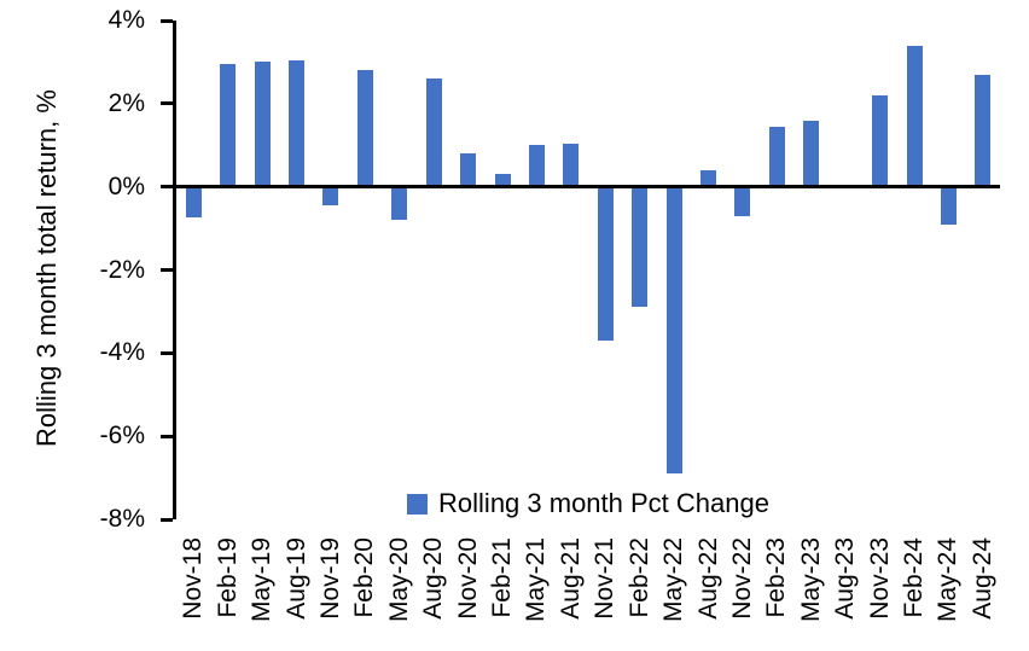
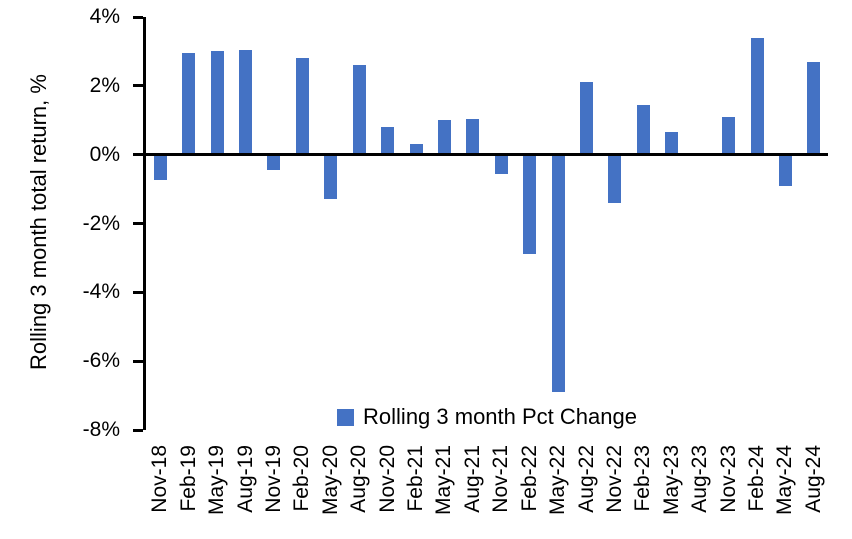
May-20: -0.8% -> -1.3%
Nov-21: -3.7% -> -0.6%
Aug-22: 0.4% -> 2.1%
Nov-22: -0.7% -> -1.4%
May-23: 1.6% -> 0.7%
Nov-23: 2.2% -> 1.1%
